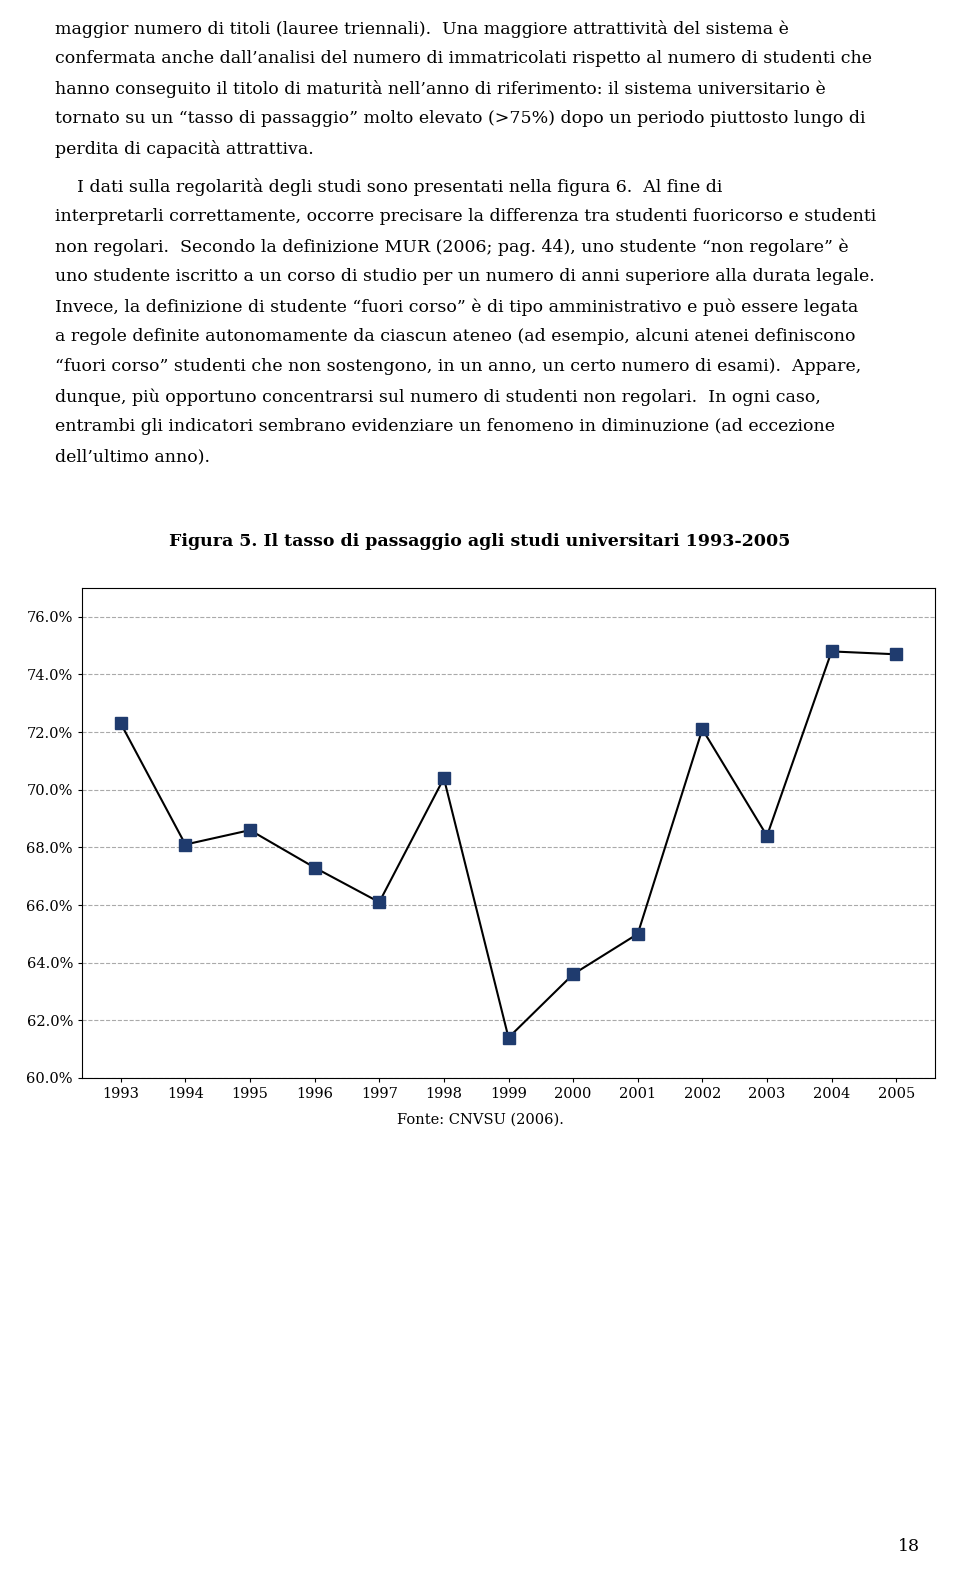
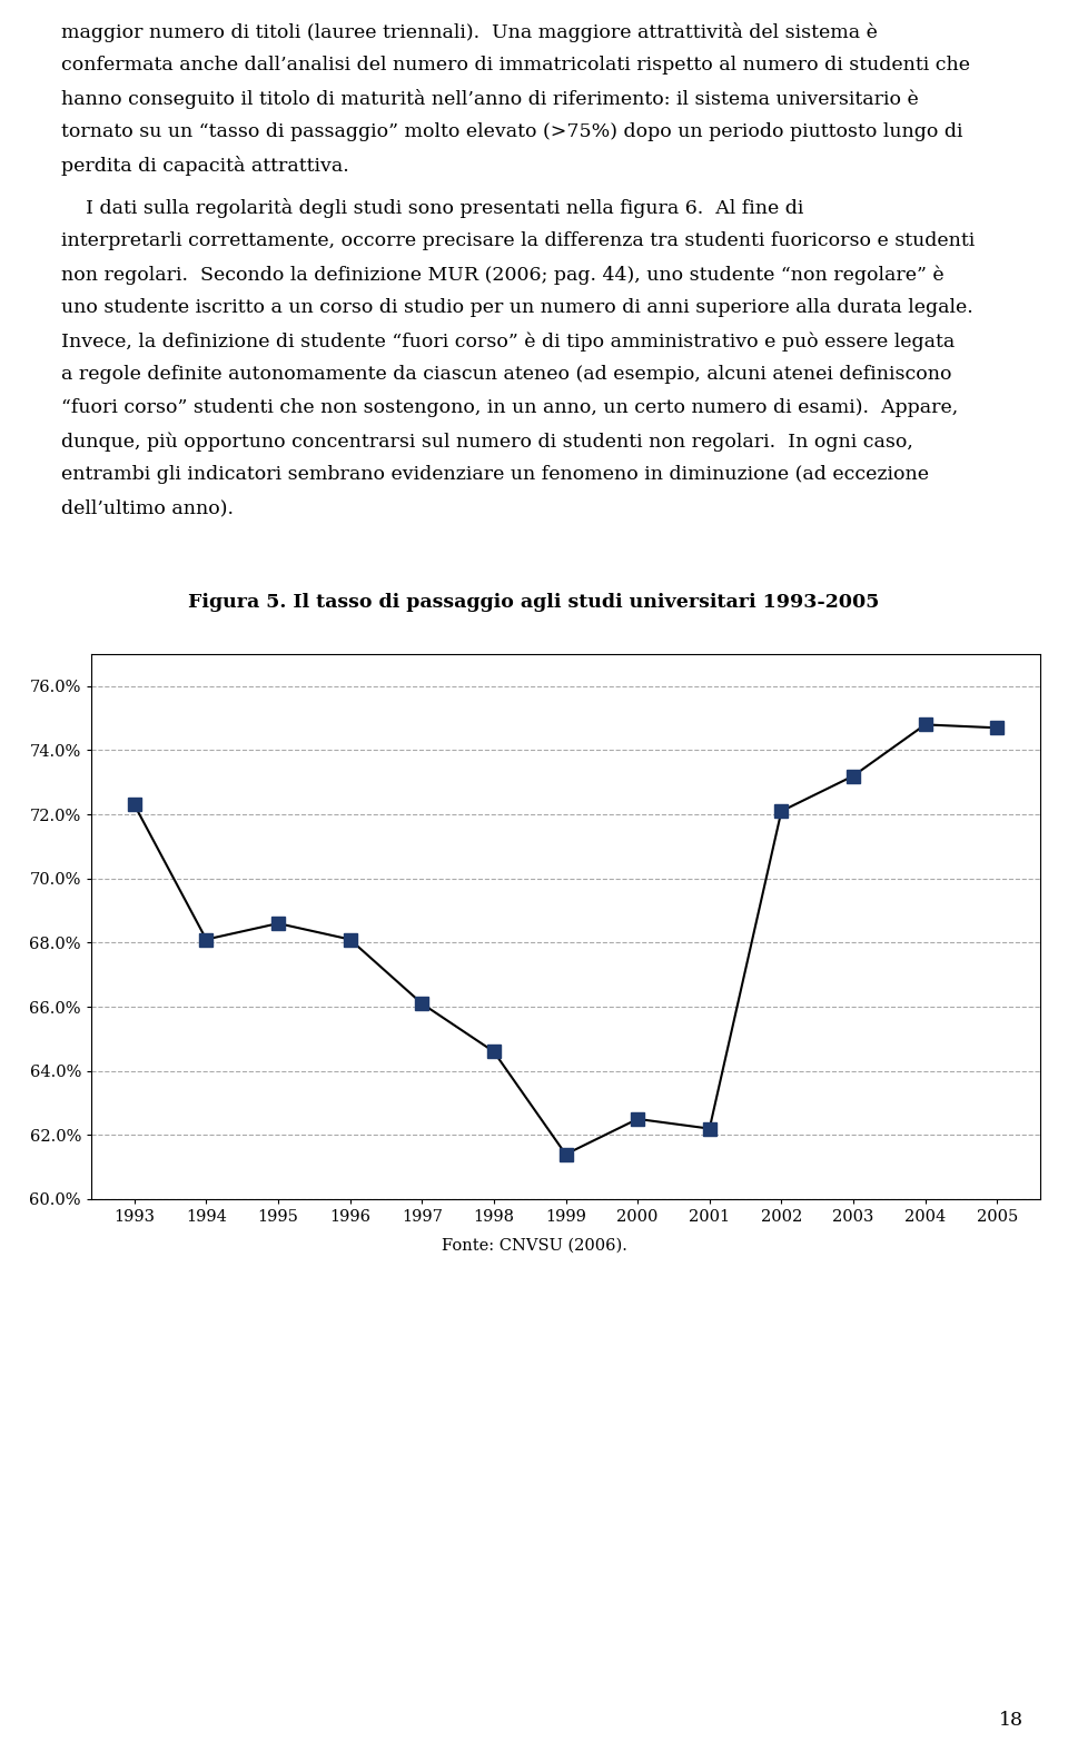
1996: 67.3% -> 68.1%
1998: 70.4% -> 64.6%
2000: 63.6% -> 62.5%
2001: 65.0% -> 62.2%
2003: 68.4% -> 73.2%
